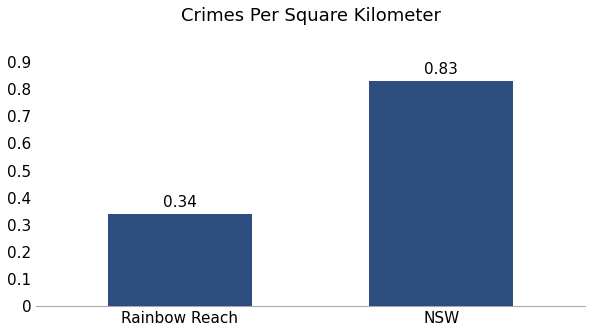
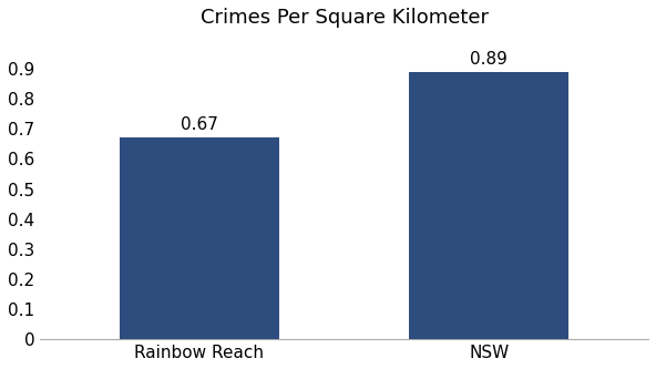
Rainbow Reach: 0.34 -> 0.67
NSW: 0.83 -> 0.89
